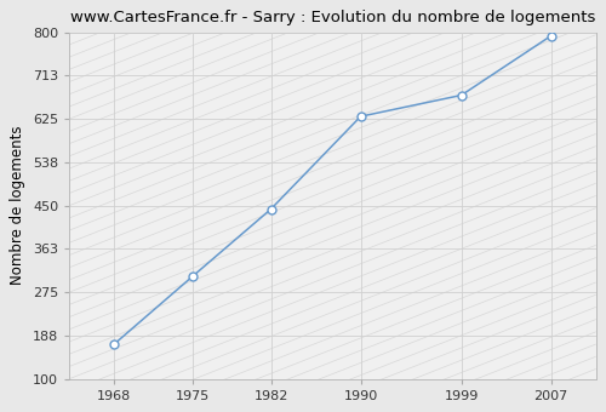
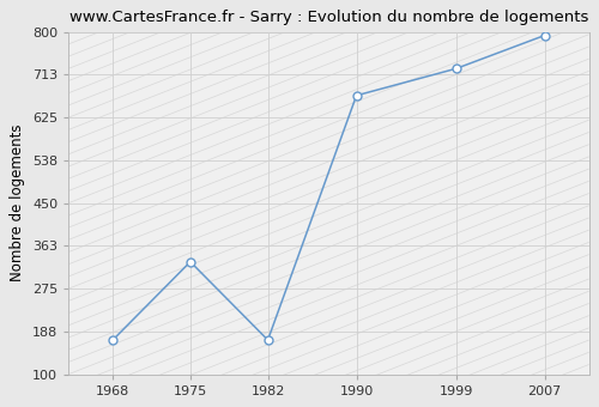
1975: 307 -> 330
1982: 443 -> 170
1990: 630 -> 670
1999: 673 -> 725
